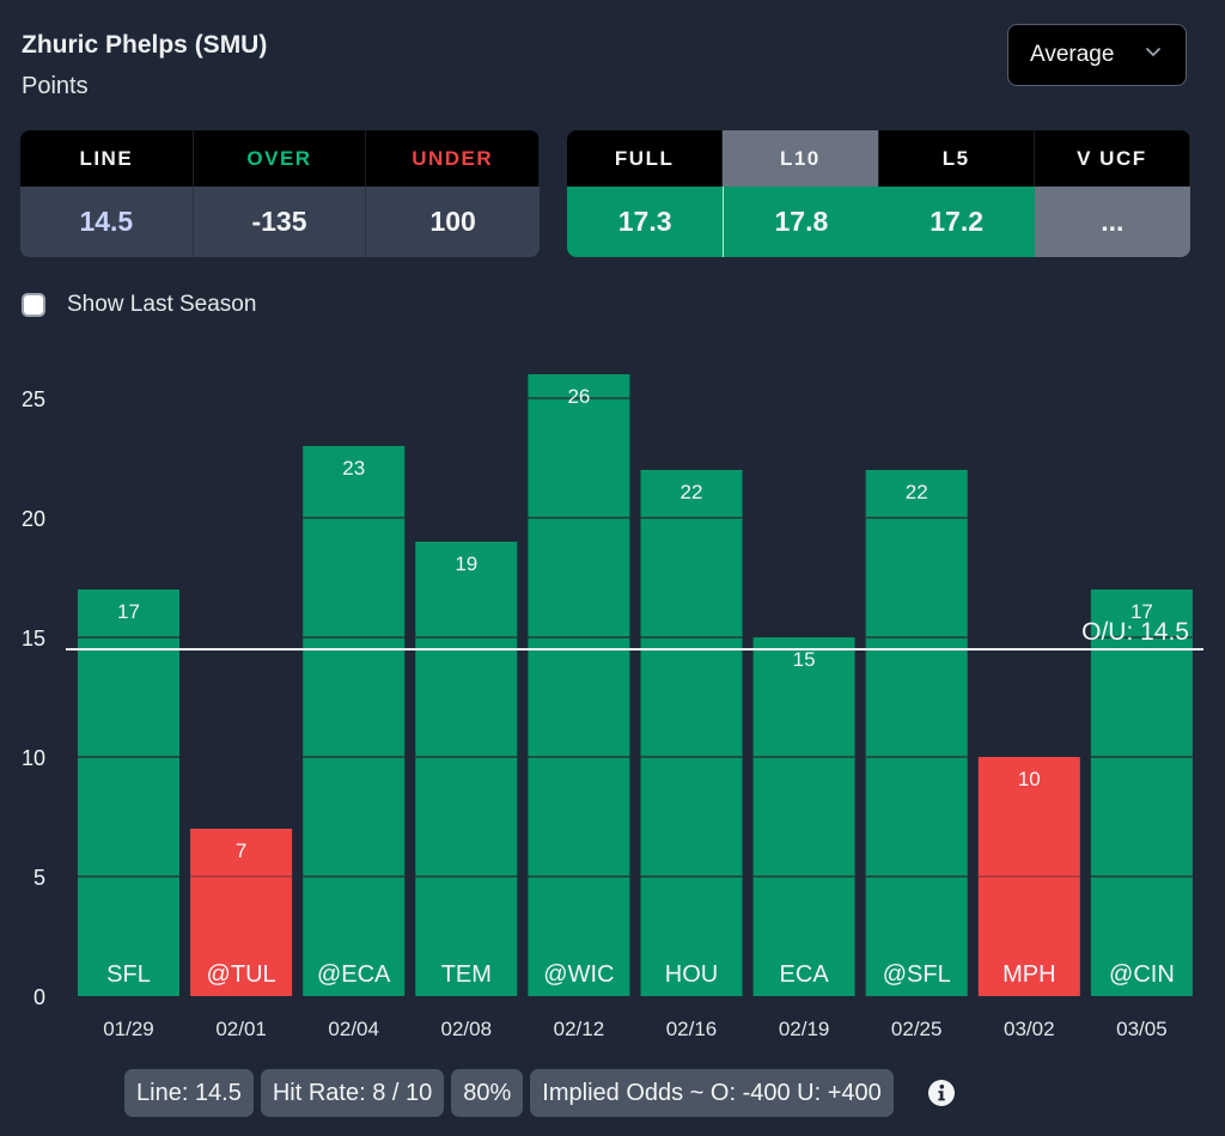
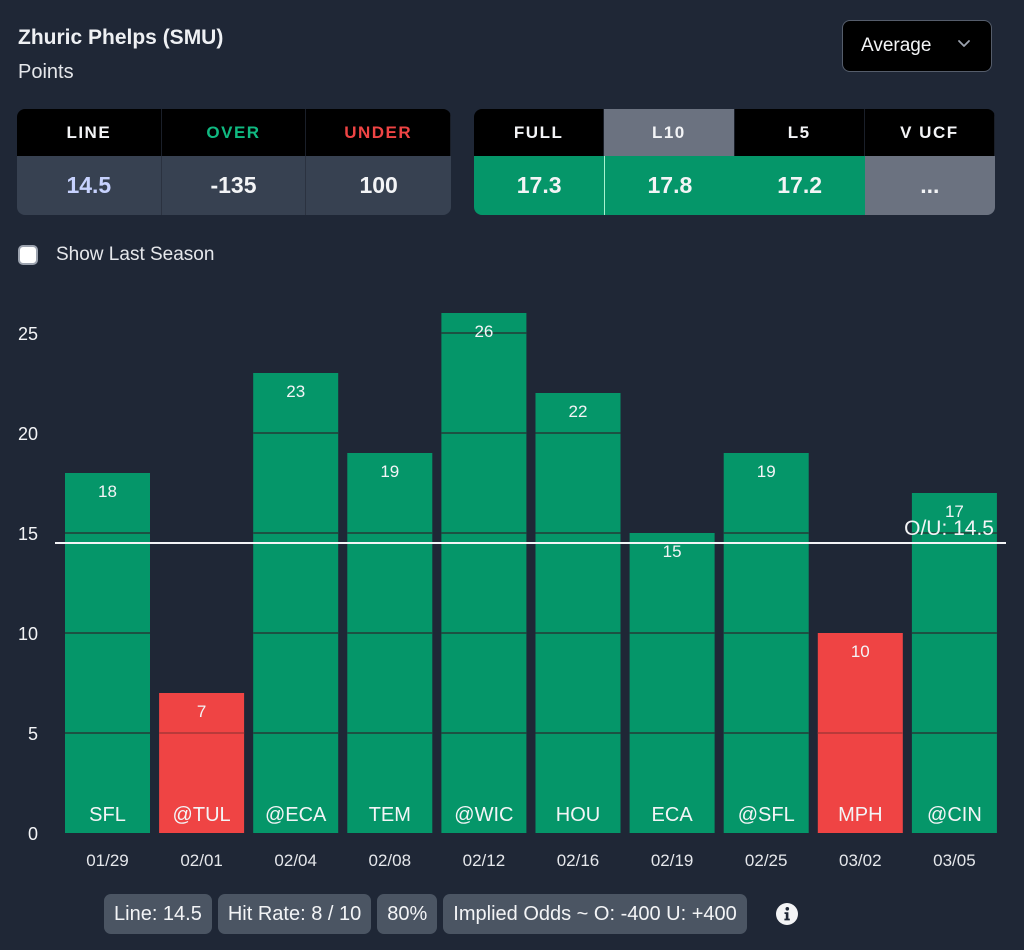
01/29: 17 -> 18
02/25: 22 -> 19
